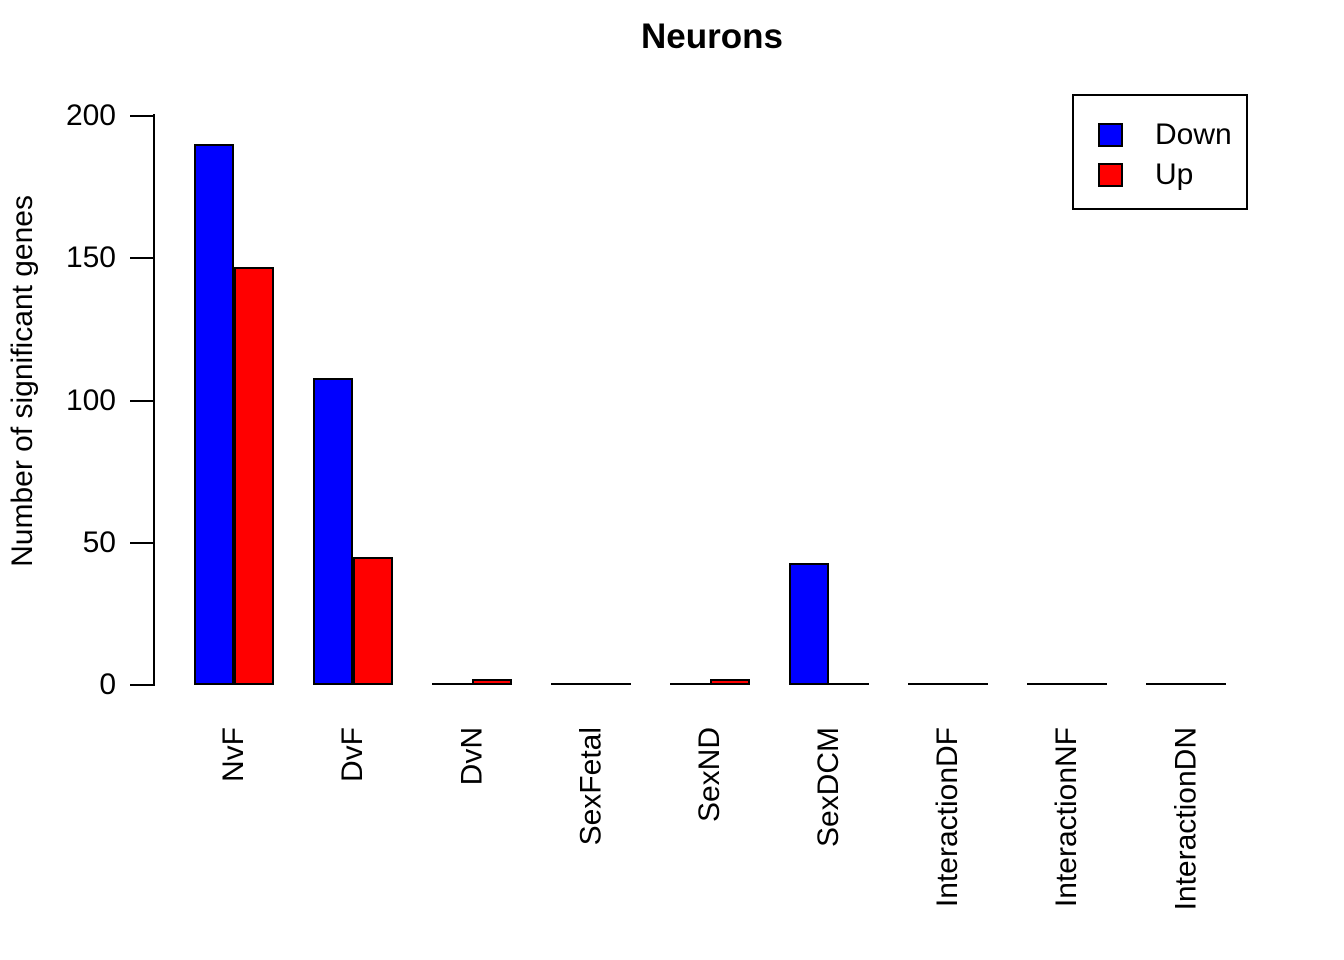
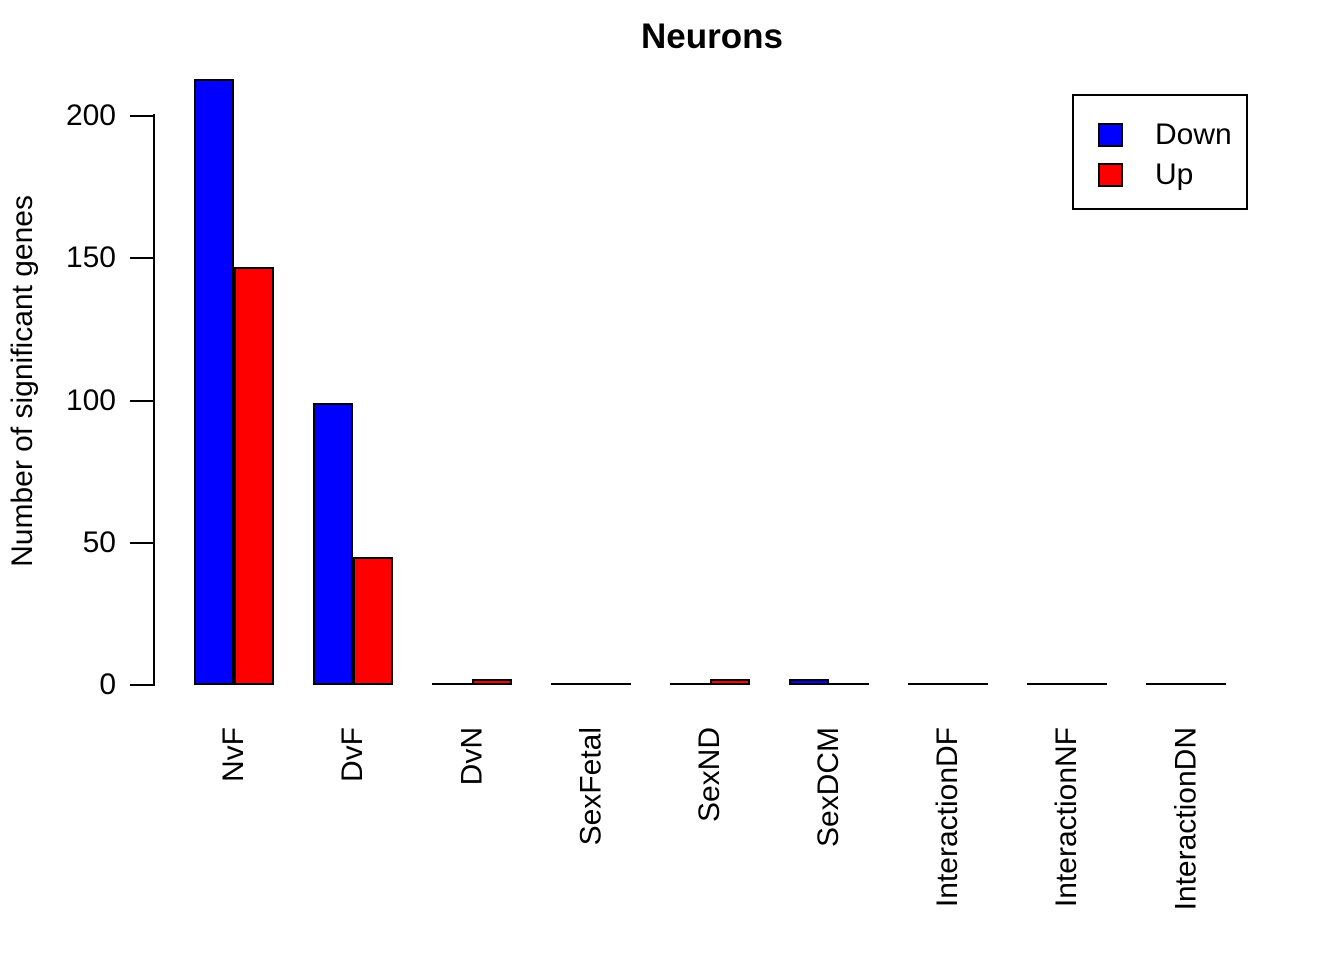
Down/NvF: 190 -> 213
Down/DvF: 108 -> 99
Down/SexDCM: 43 -> 2
